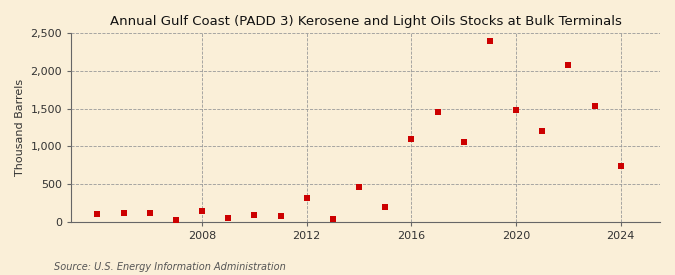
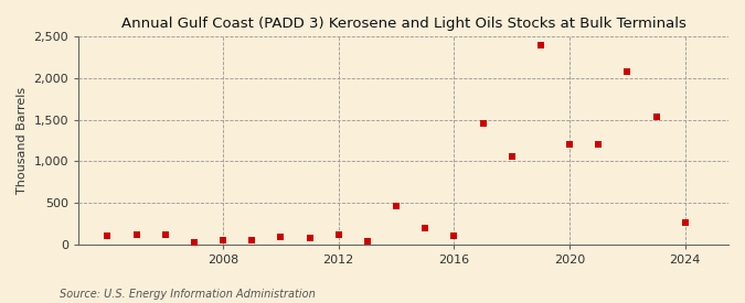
2008: 140 -> 50
2012: 320 -> 110
2016: 1,100 -> 100
2020: 1,480 -> 1,200
2024: 740 -> 260
